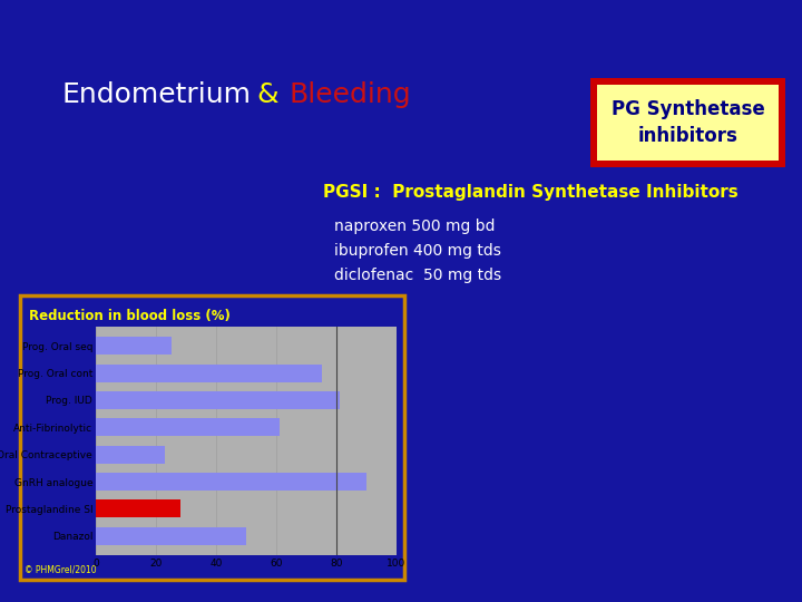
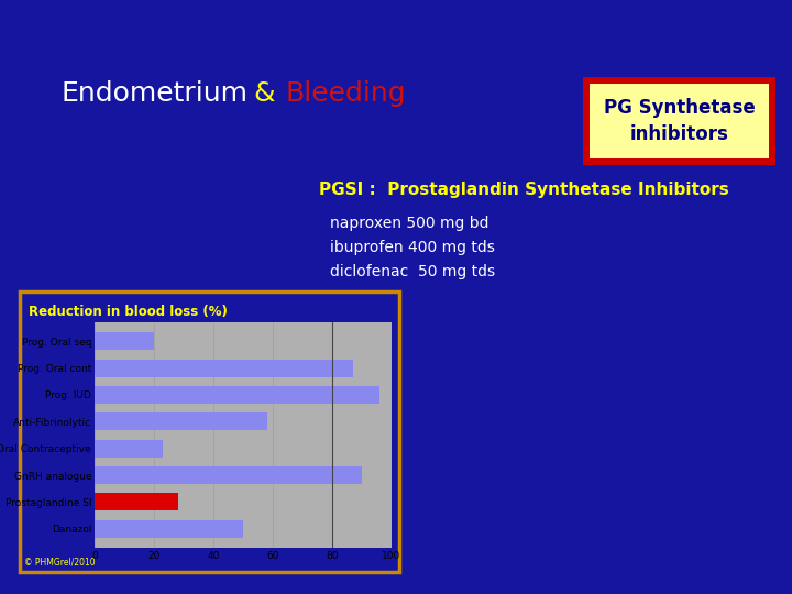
Prog. Oral seq: 25 -> 20
Prog. Oral cont: 75 -> 87
Prog. IUD: 81 -> 96
Anti-Fibrinolytic: 61 -> 58
